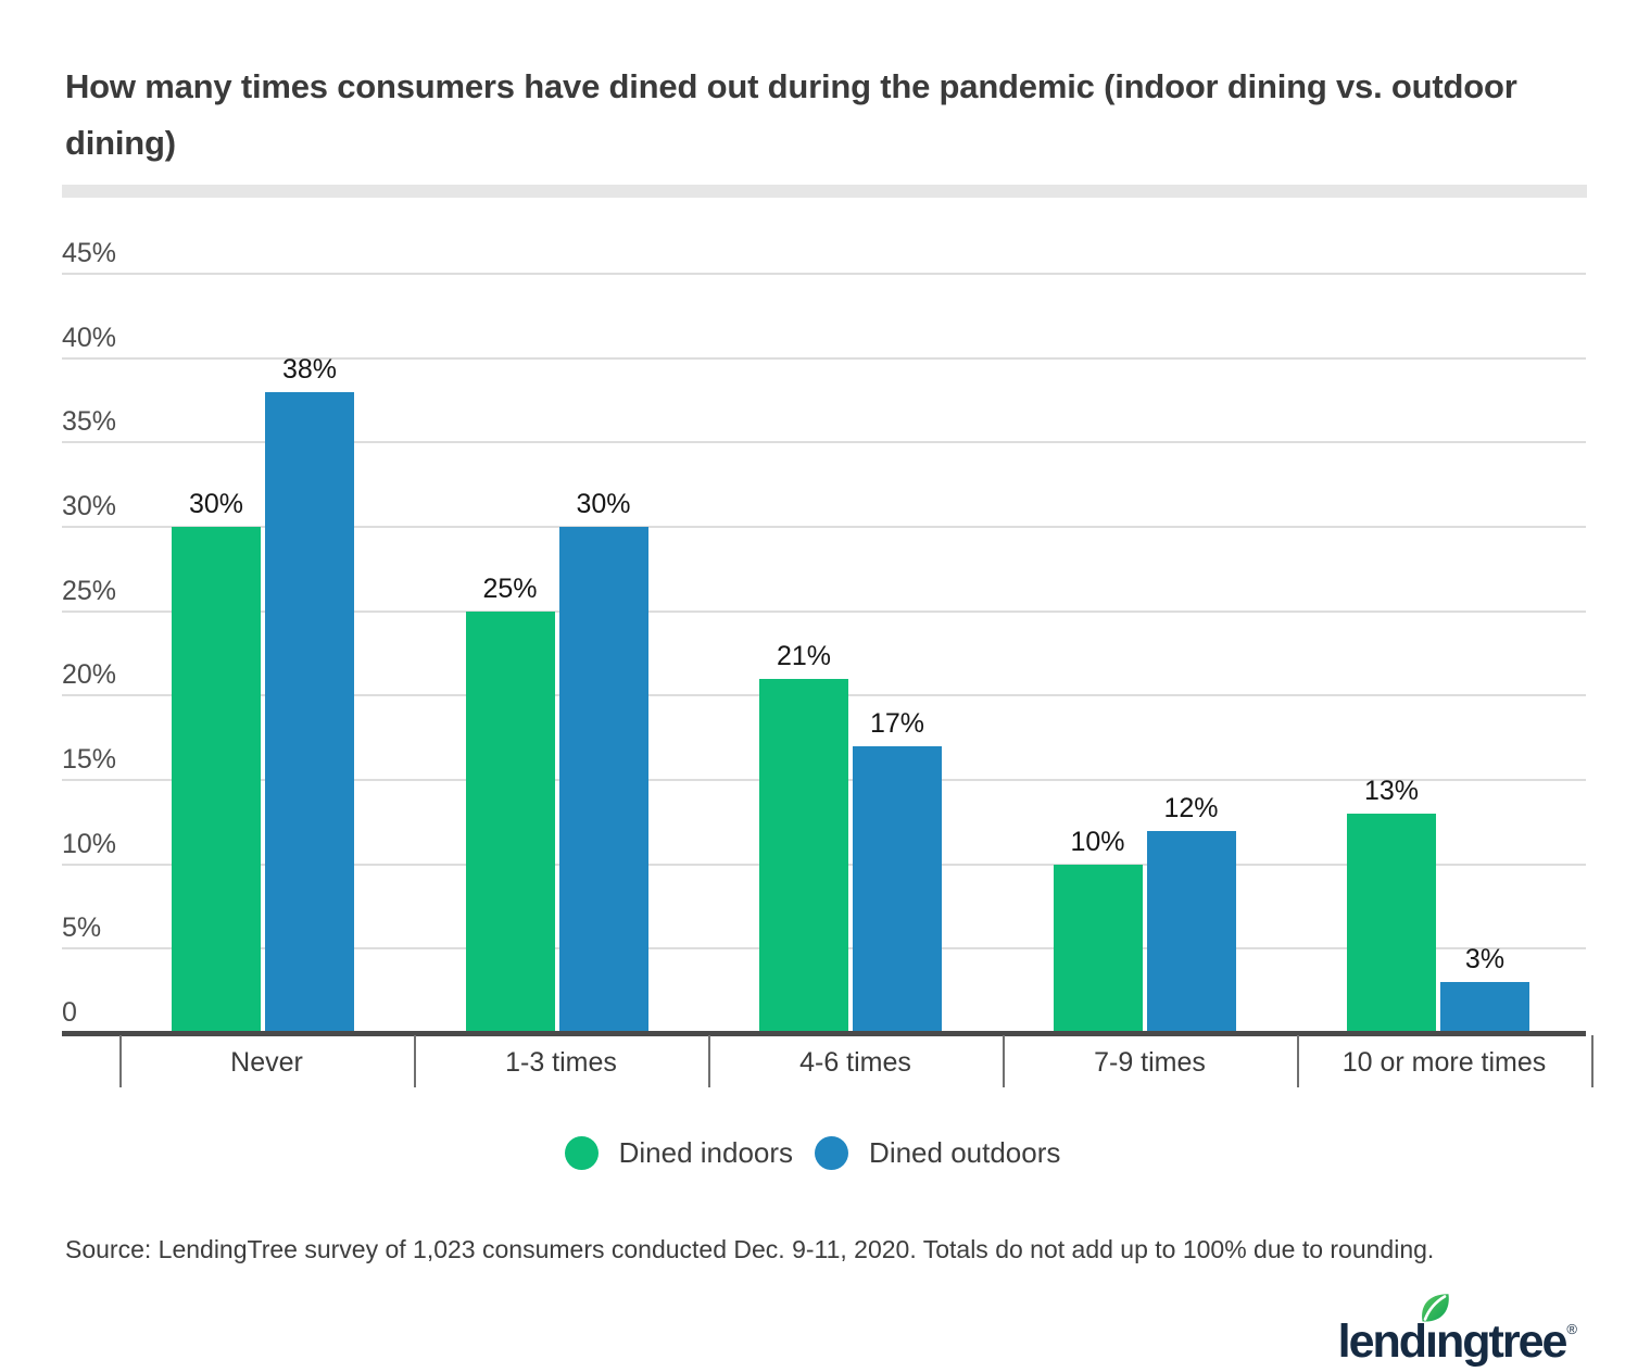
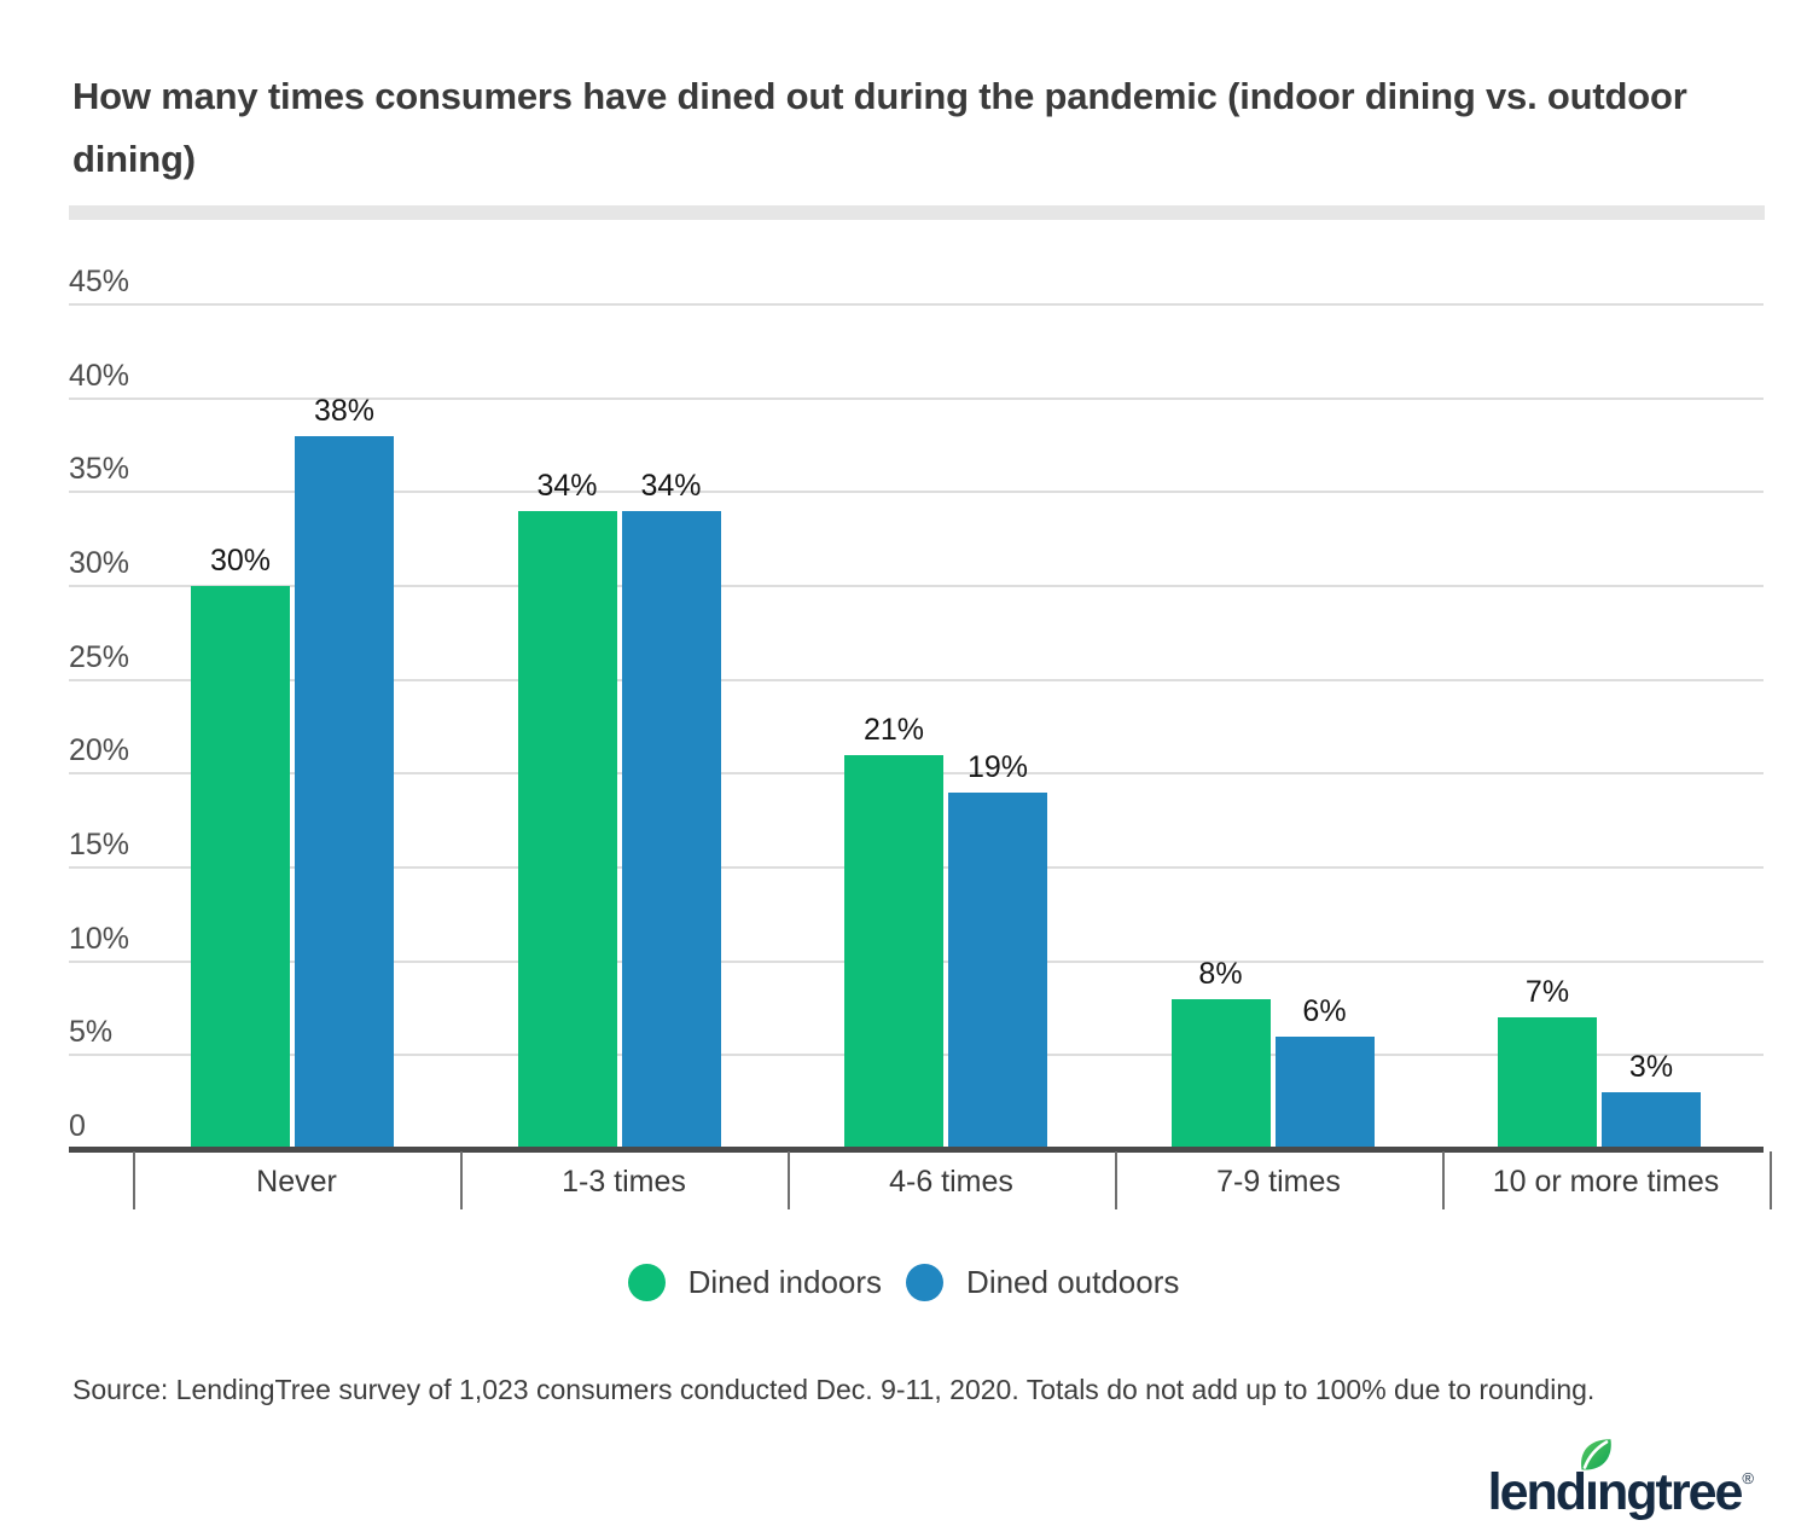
Dined indoors/1-3 times: 25% -> 34%
Dined outdoors/1-3 times: 30% -> 34%
Dined outdoors/4-6 times: 17% -> 19%
Dined indoors/7-9 times: 10% -> 8%
Dined outdoors/7-9 times: 12% -> 6%
Dined indoors/10 or more times: 13% -> 7%
